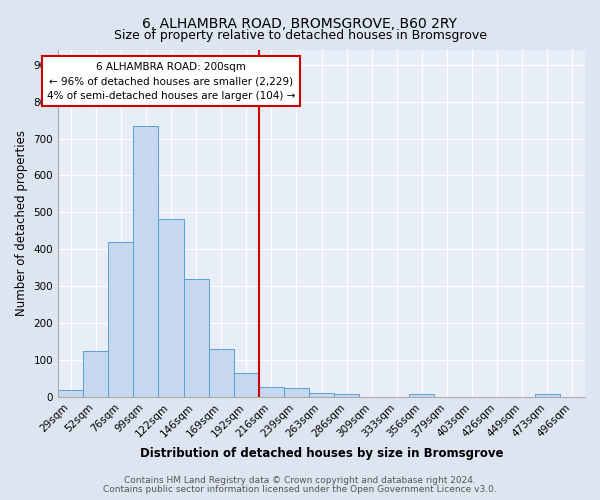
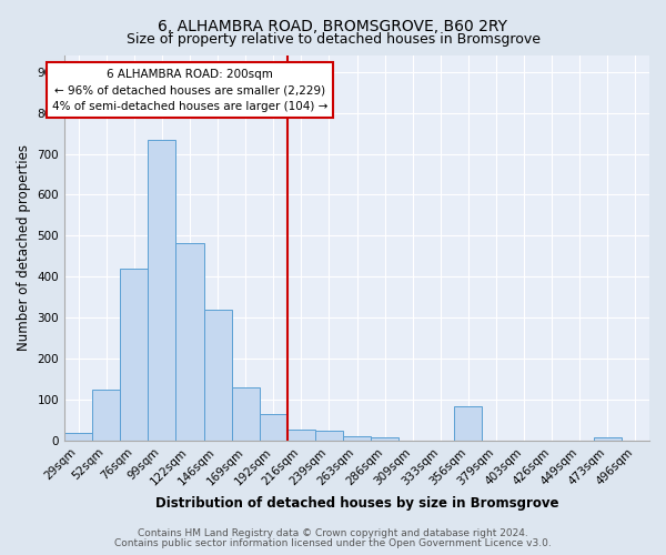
356sqm: 8 -> 85
